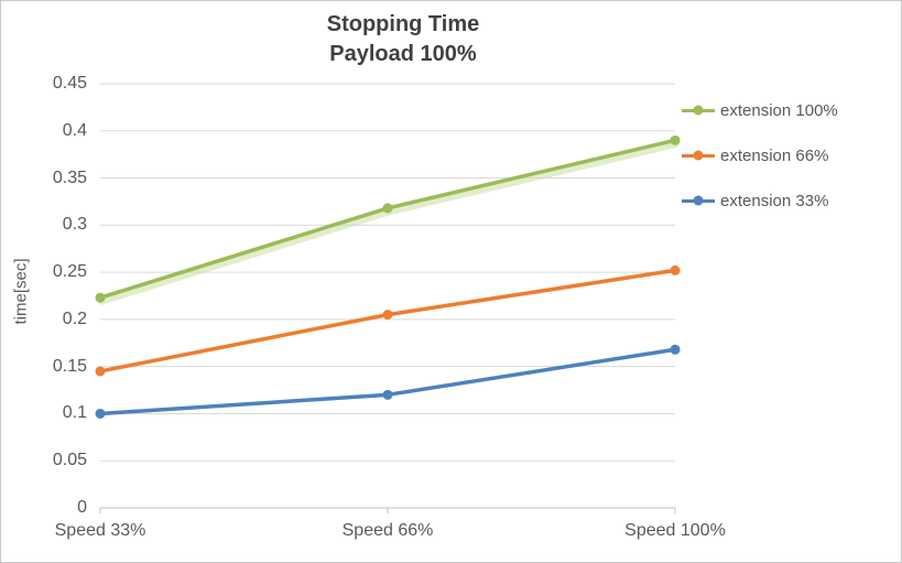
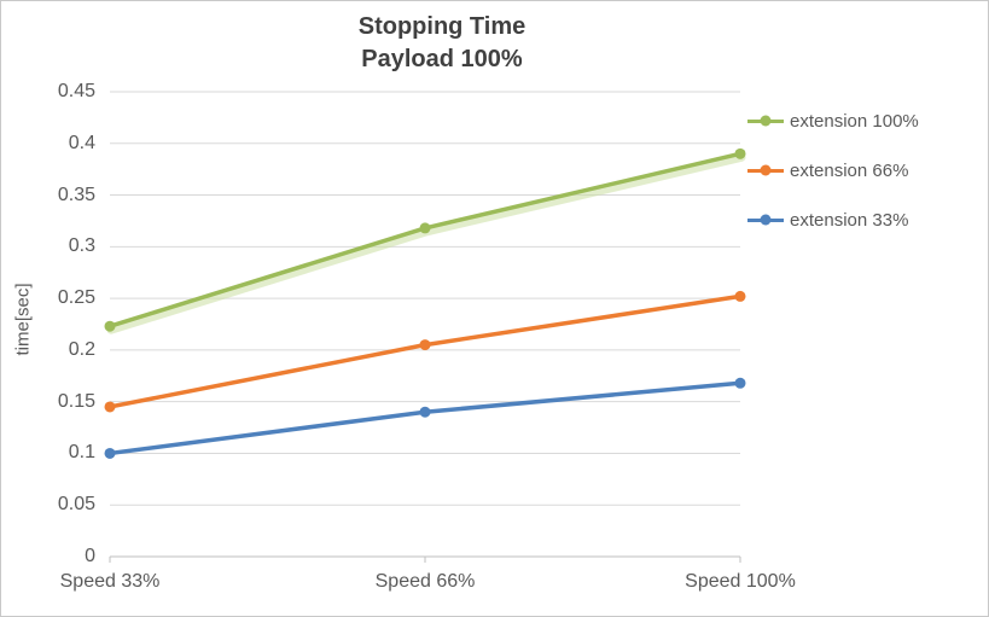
extension 33%/Speed 66%: 0.12 -> 0.14
